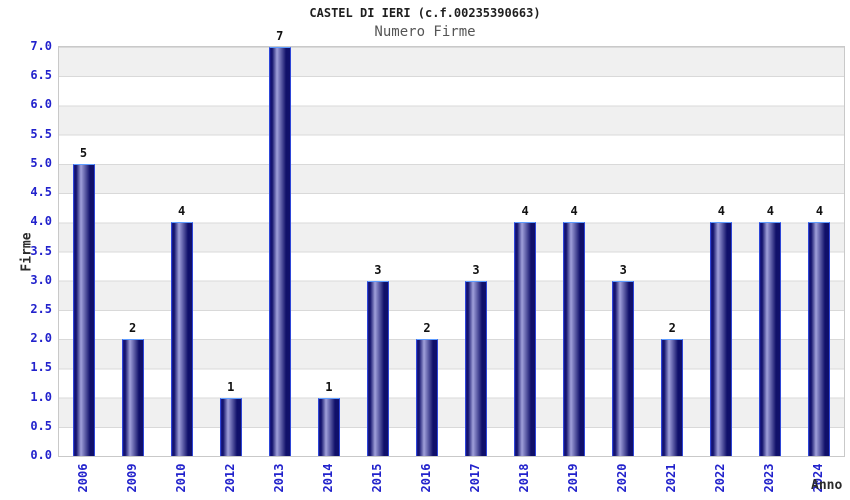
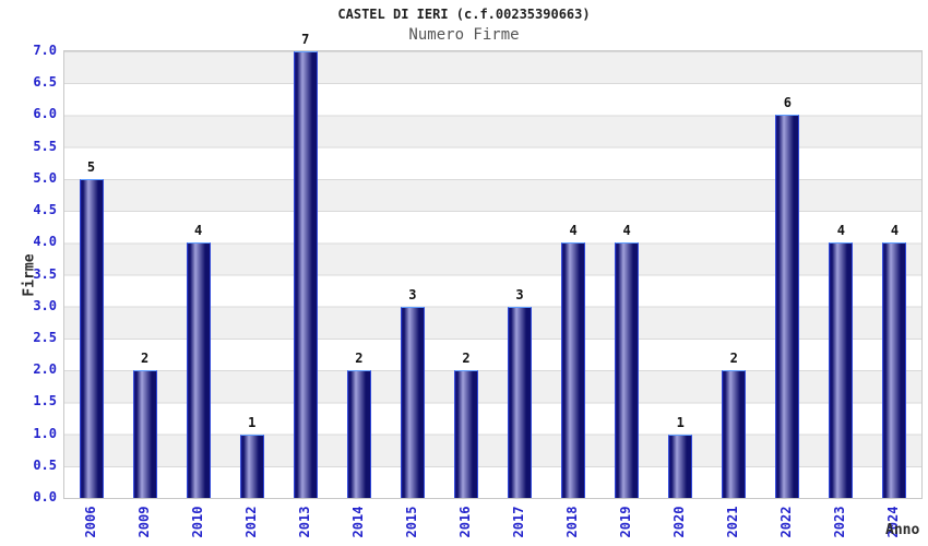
2014: 1 -> 2
2020: 3 -> 1
2022: 4 -> 6
